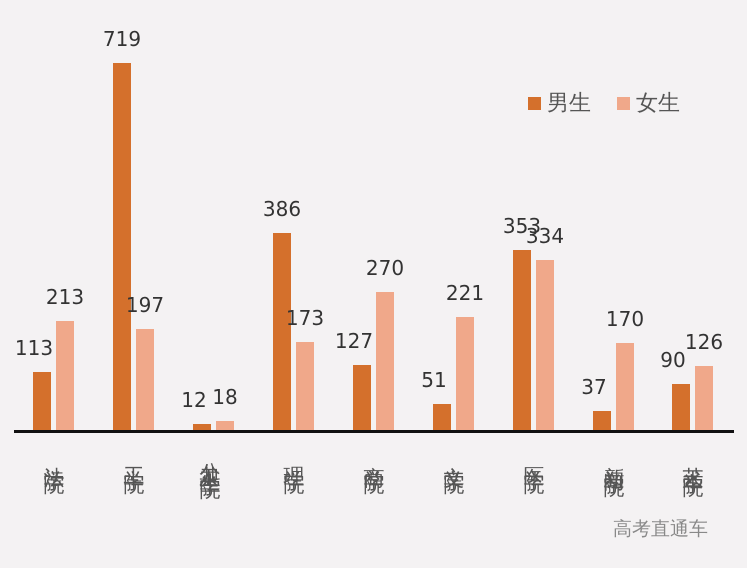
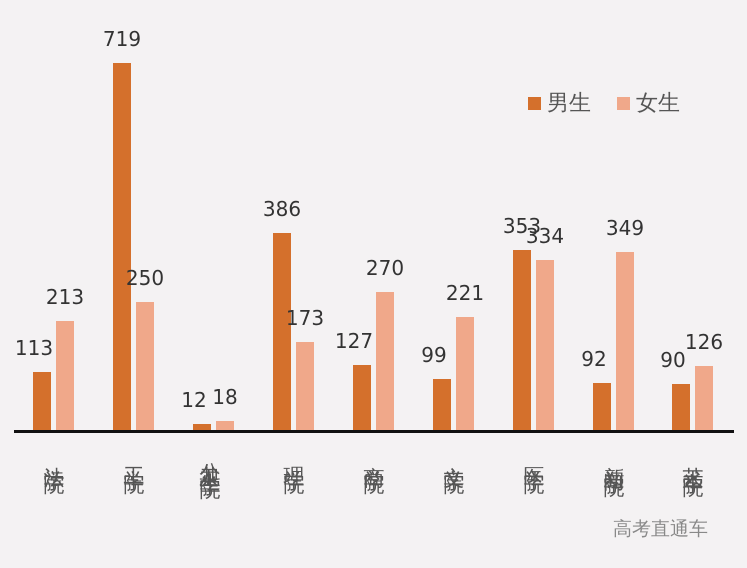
女生/工学院: 197 -> 250
男生/文学院: 51 -> 99
男生/新闻学院: 37 -> 92
女生/新闻学院: 170 -> 349
